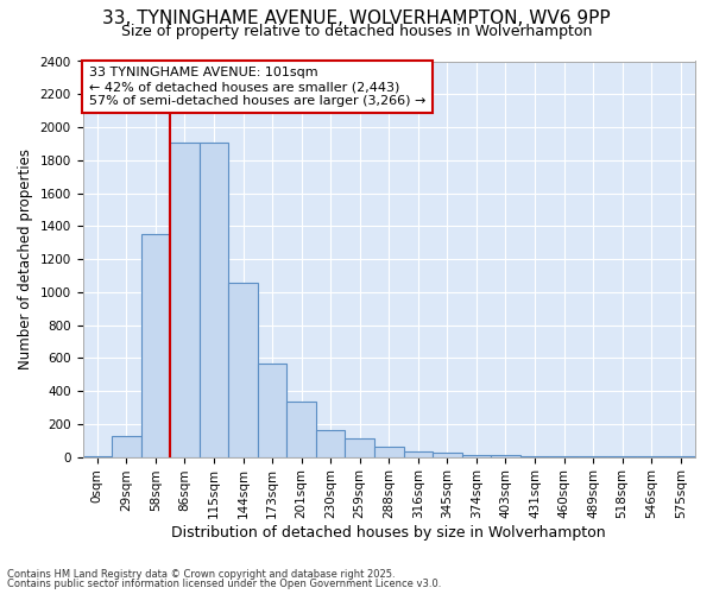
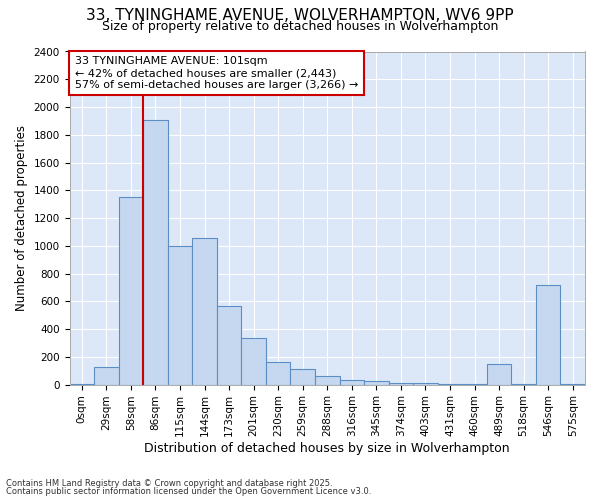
115sqm: 1910 -> 1000
489sqm: 0 -> 150
546sqm: 0 -> 720
